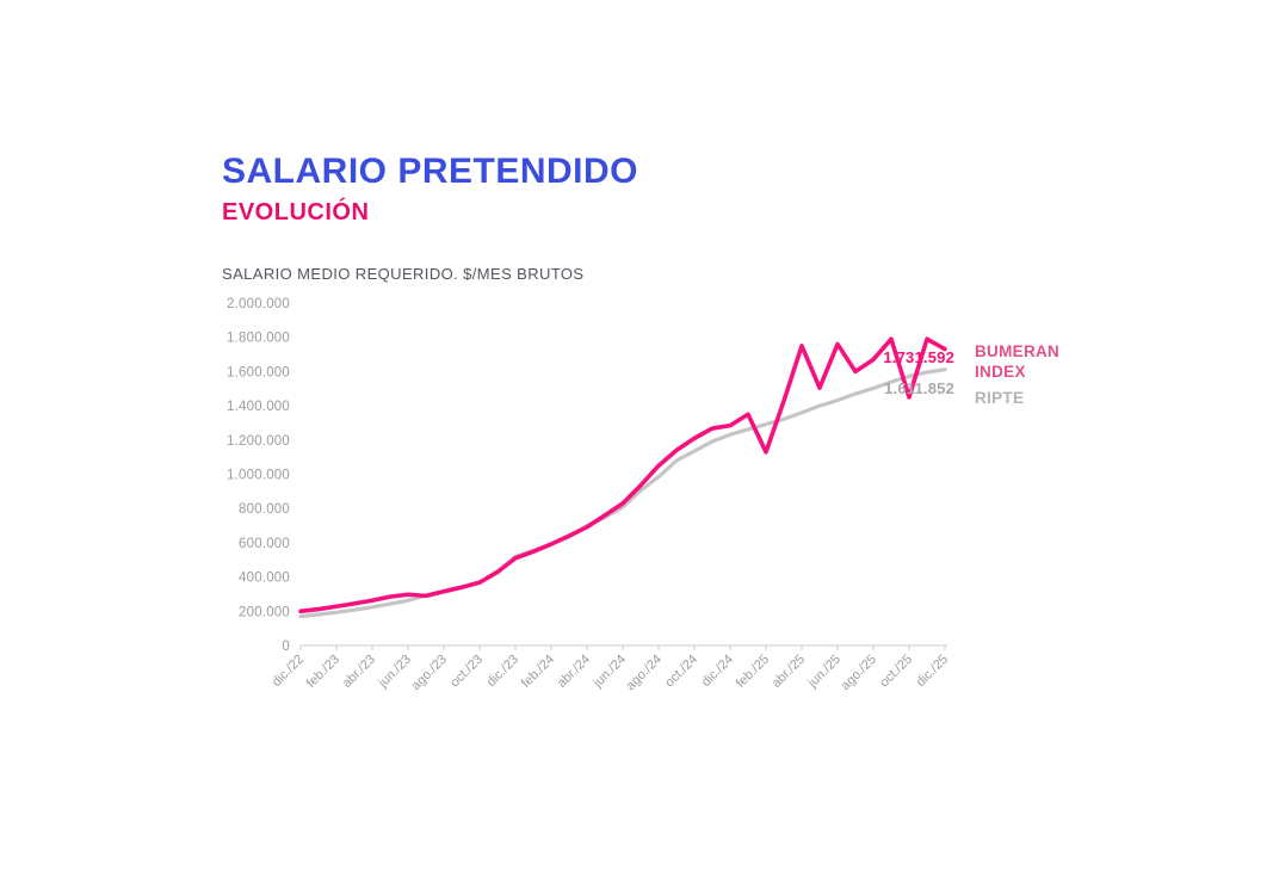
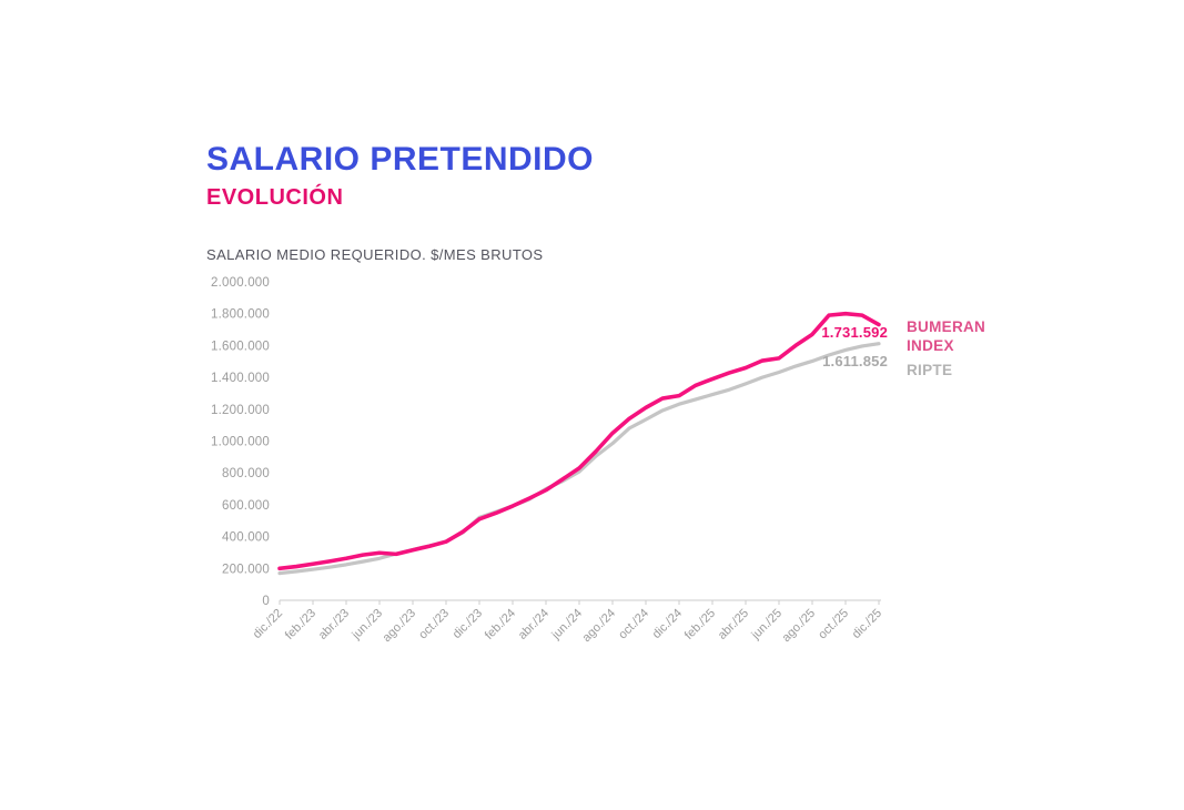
BUMERAN INDEX/feb./25: 1130000 -> 1390000
BUMERAN INDEX/abr./25: 1750000 -> 1460000
BUMERAN INDEX/jun./25: 1760000 -> 1520000
BUMERAN INDEX/oct./25: 1450000 -> 1800000
